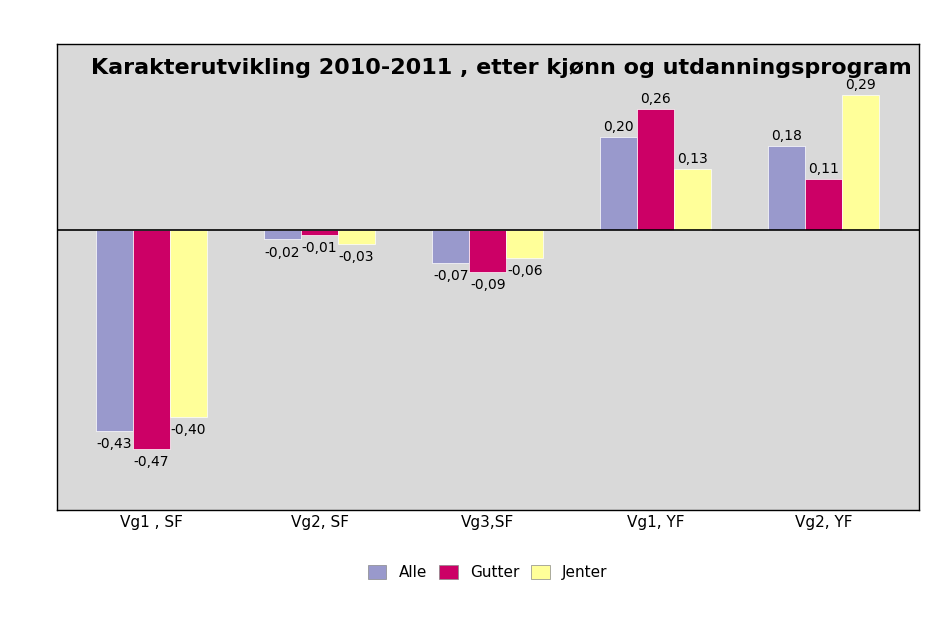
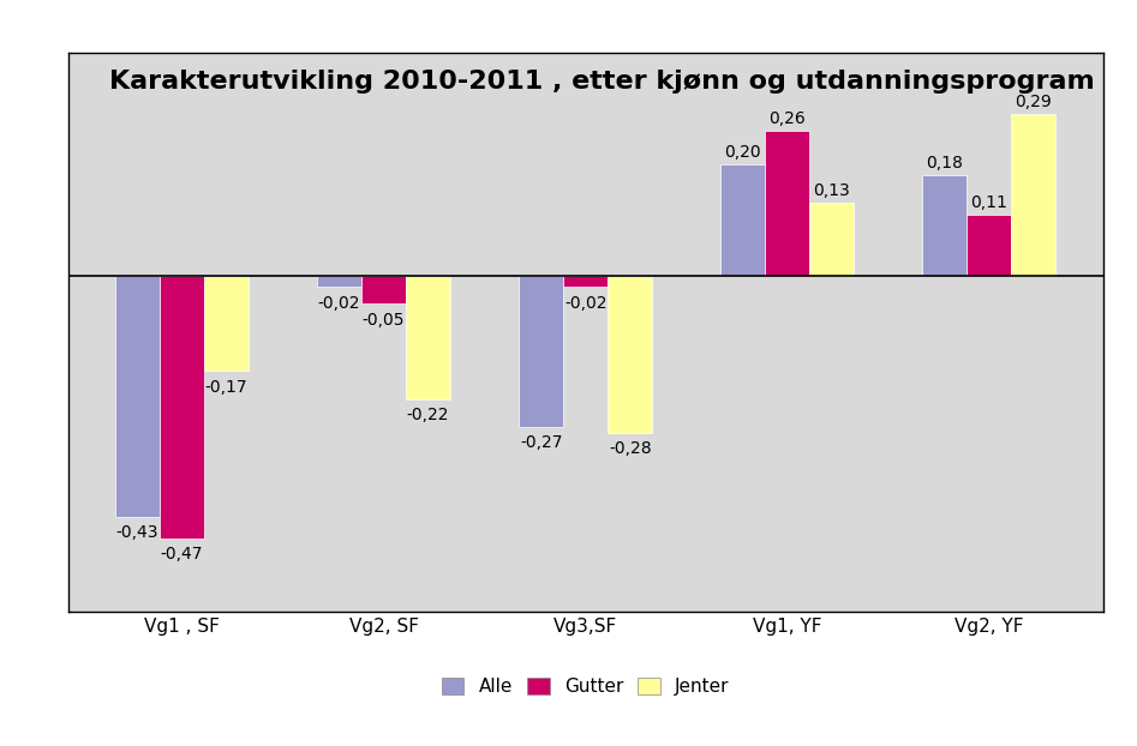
Jenter/Vg1 , SF: -0,40 -> -0,17
Gutter/Vg2, SF: -0,01 -> -0,05
Jenter/Vg2, SF: -0,03 -> -0,22
Alle/Vg3,SF: -0,07 -> -0,27
Gutter/Vg3,SF: -0,09 -> -0,02
Jenter/Vg3,SF: -0,06 -> -0,28
